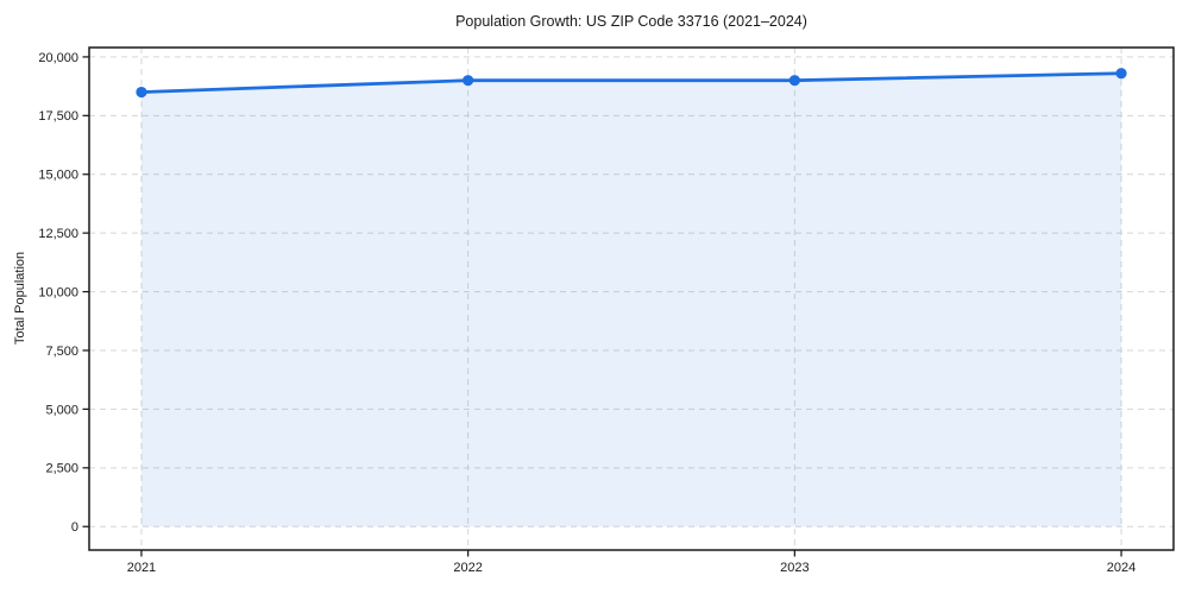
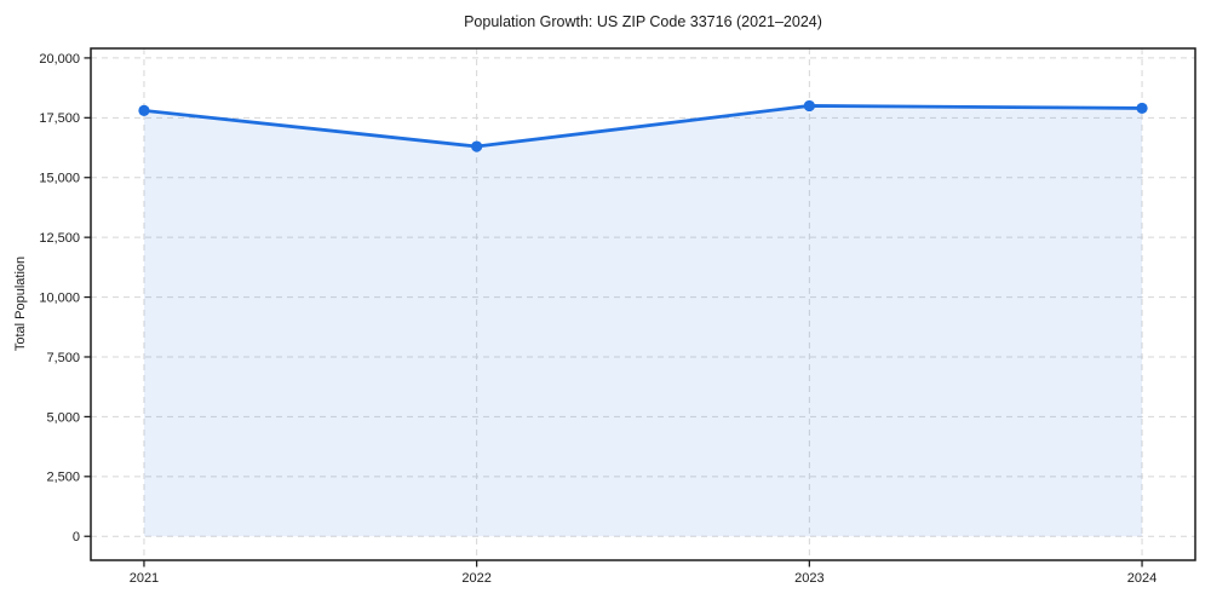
2021: 18500 -> 17800
2022: 19000 -> 16300
2023: 19000 -> 18000
2024: 19300 -> 17900
